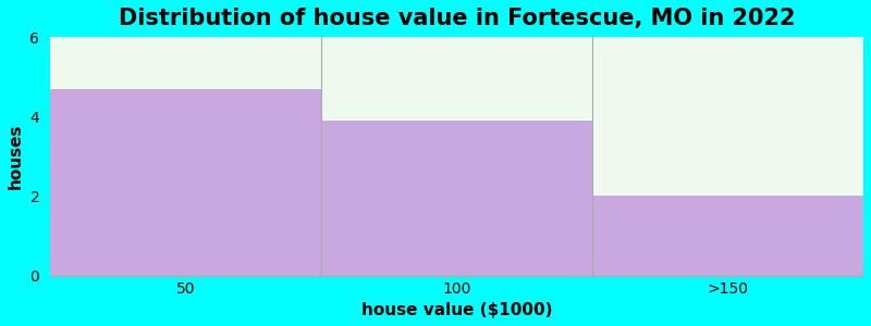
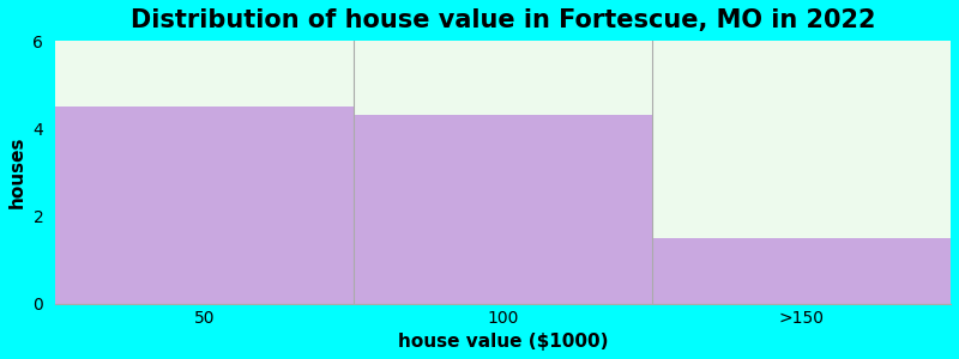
50: 4.7 -> 4.5
100: 3.9 -> 4.3
>150: 2.0 -> 1.5
